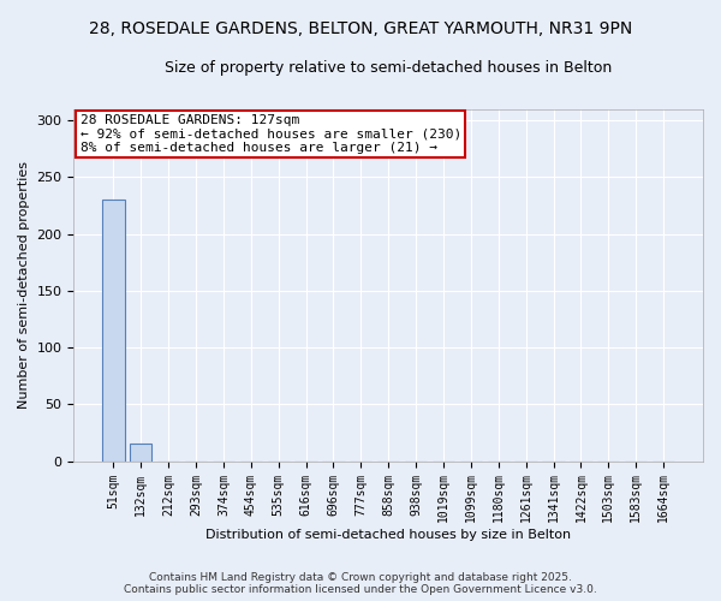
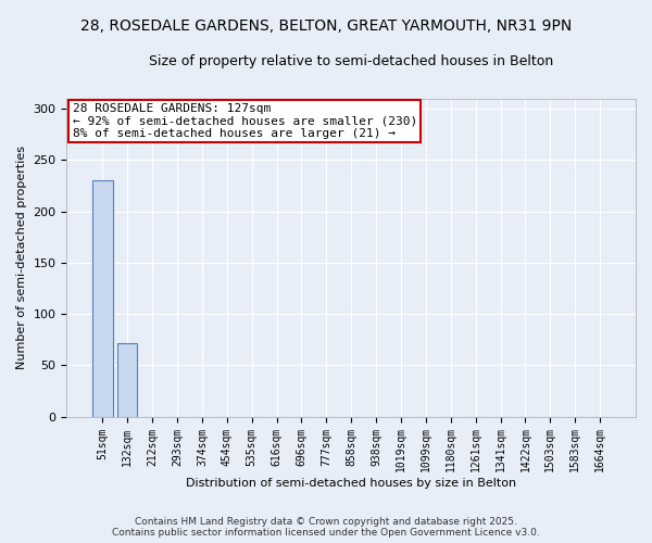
132sqm: 15 -> 72
